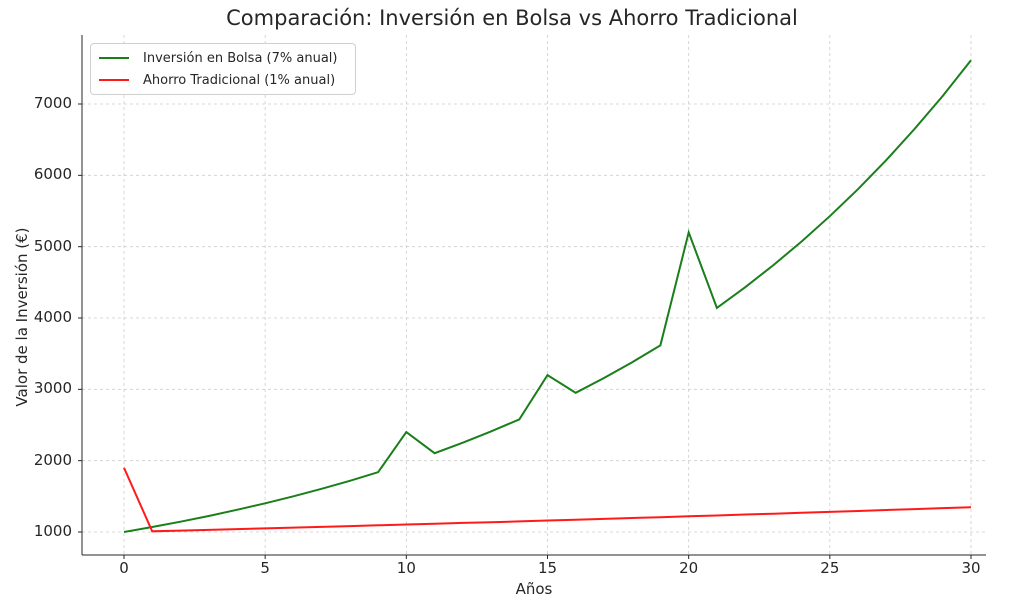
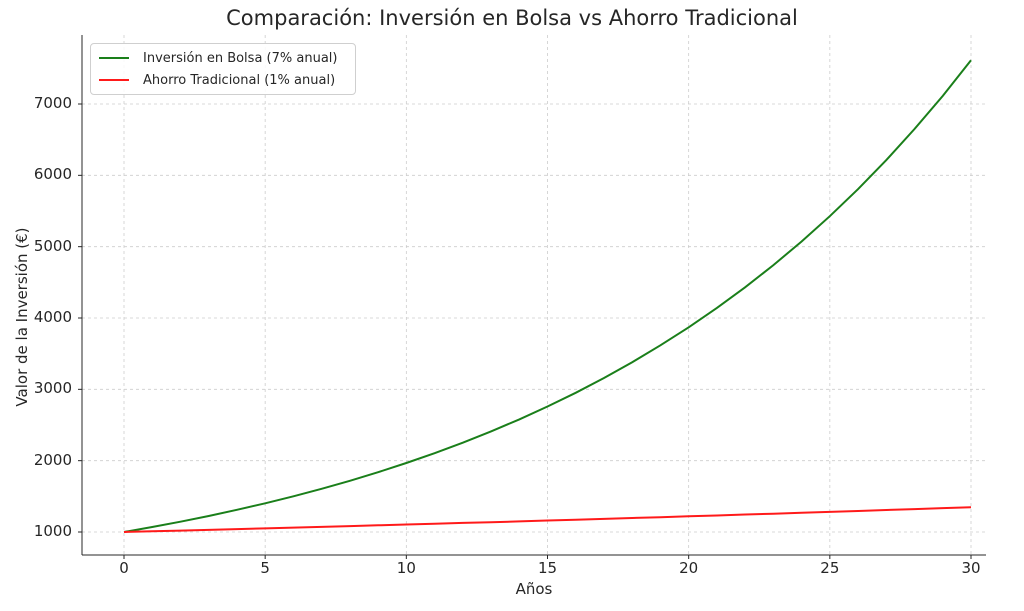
Ahorro Tradicional (1% anual)/0: 1900 -> 1000
Inversión en Bolsa (7% anual)/10: 2400 -> 2000
Inversión en Bolsa (7% anual)/15: 3200 -> 2800
Inversión en Bolsa (7% anual)/20: 5200 -> 3900
